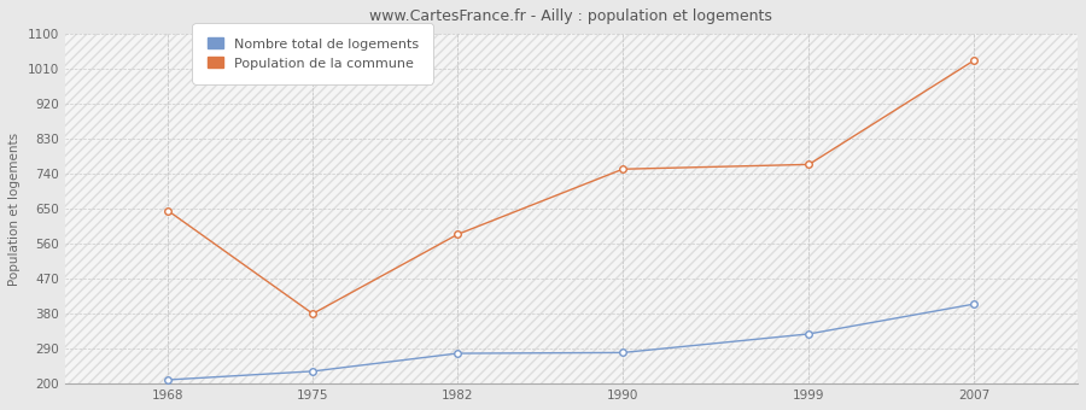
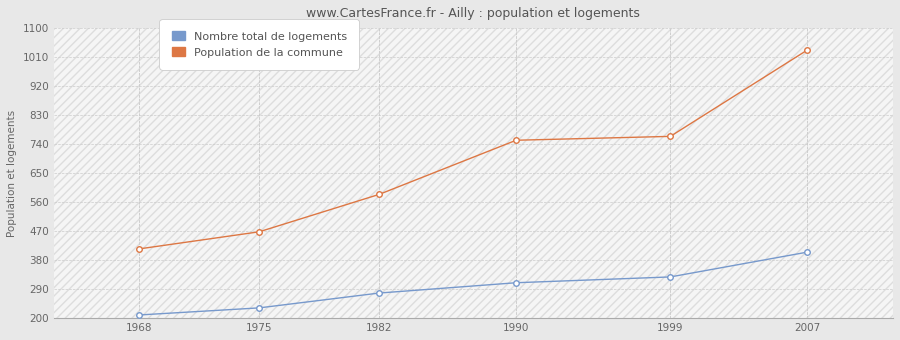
Population de la commune/1968: 645 -> 415
Population de la commune/1975: 380 -> 468
Nombre total de logements/1990: 280 -> 310
